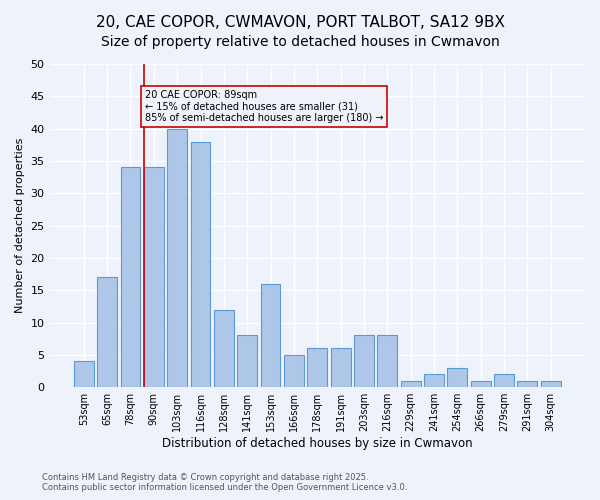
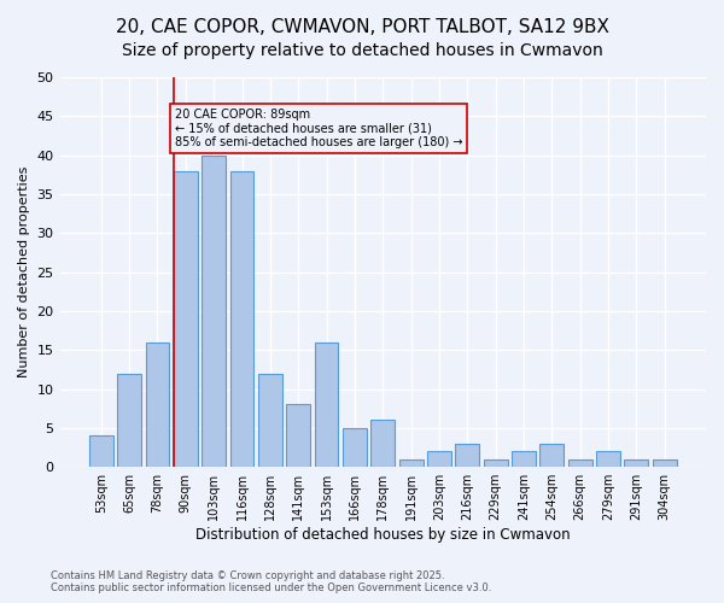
65sqm: 17 -> 12
78sqm: 34 -> 16
90sqm: 34 -> 38
191sqm: 6 -> 1
203sqm: 8 -> 2
216sqm: 8 -> 3
